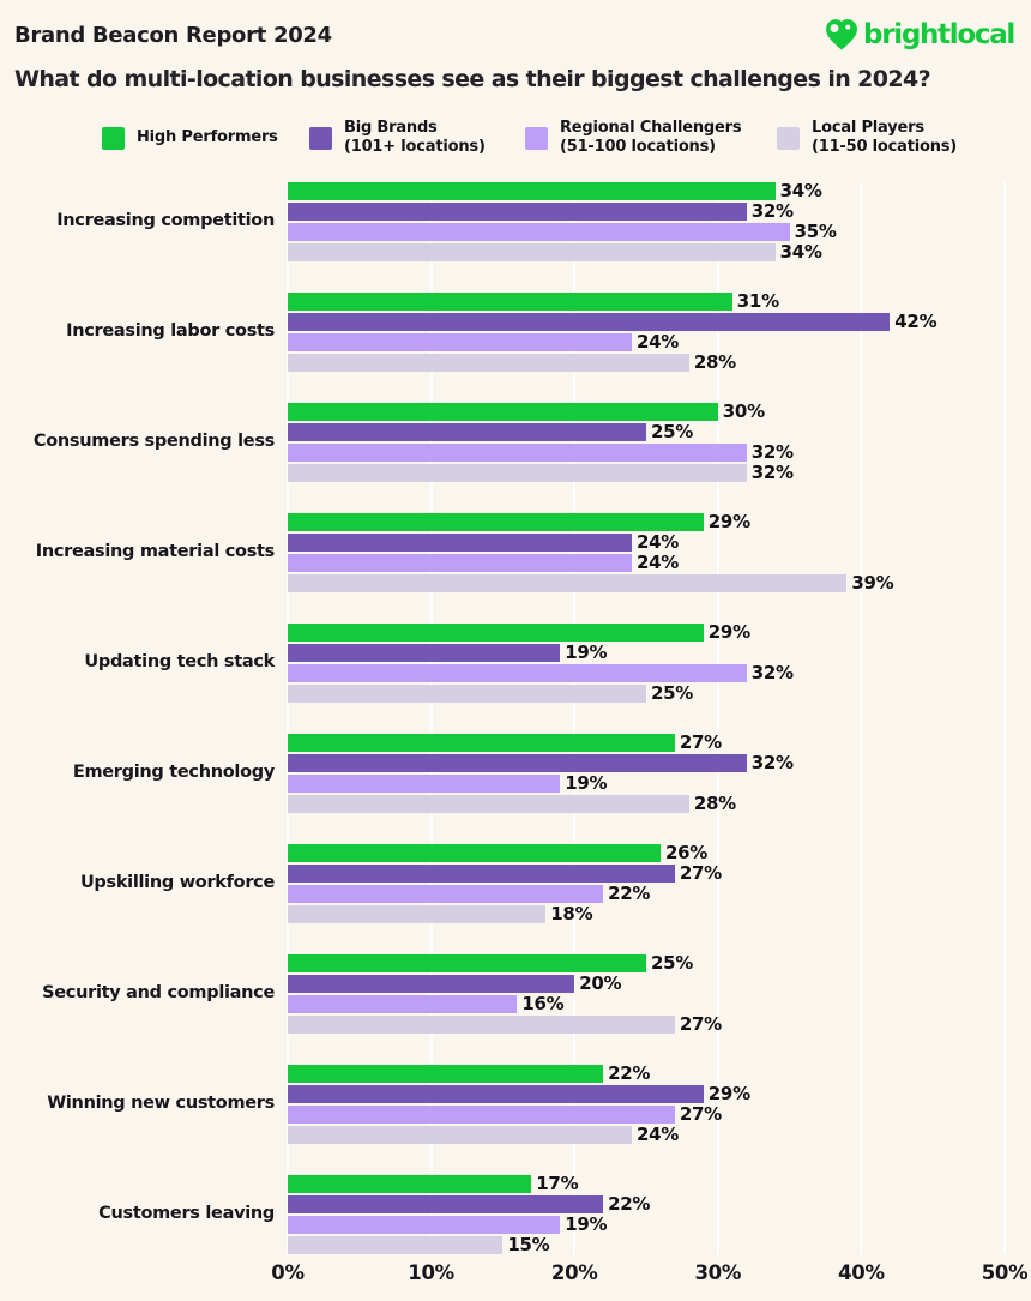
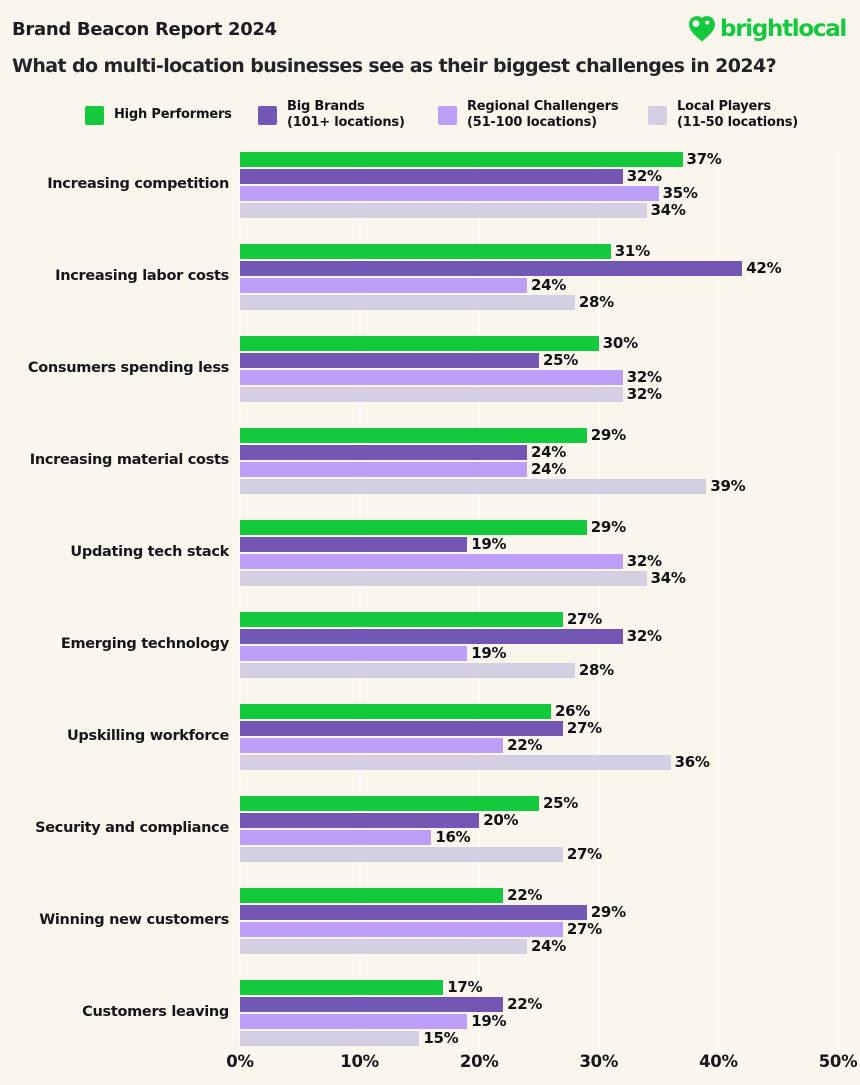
High Performers/Increasing competition: 34% -> 37%
Local Players (11-50 locations)/Updating tech stack: 25% -> 34%
Local Players (11-50 locations)/Upskilling workforce: 18% -> 36%
